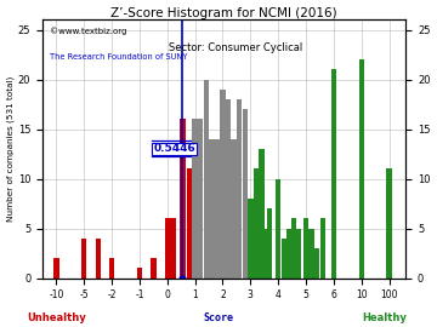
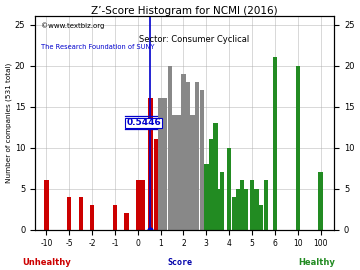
-10: 2 -> 6
-2: 2 -> 3
-1: 1 -> 3
10: 22 -> 20
100: 11 -> 7
